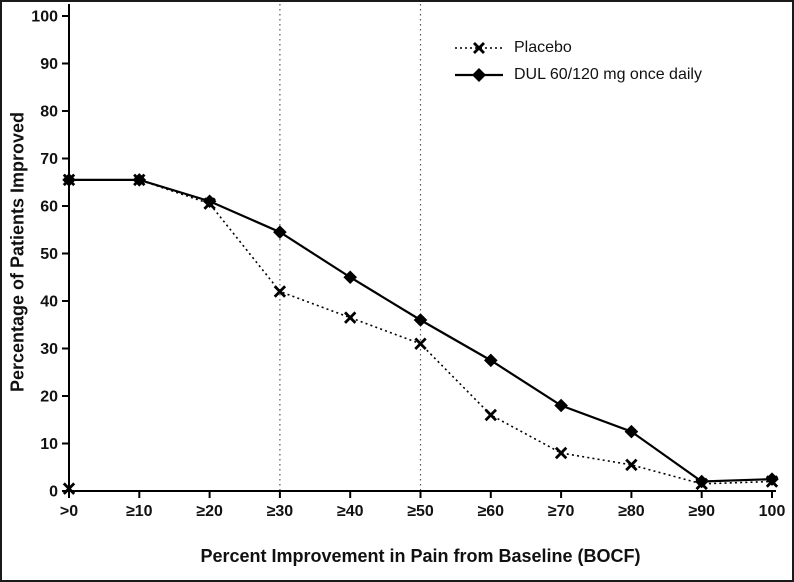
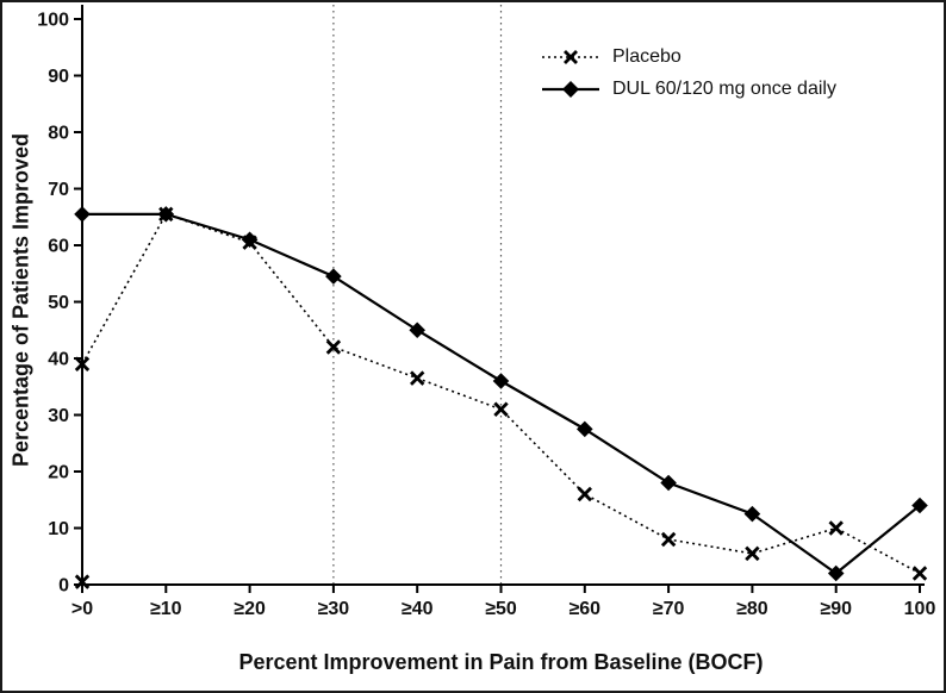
Placebo/>0: 66 -> 39
Placebo/≥90: 2 -> 10
DUL 60/120 mg once daily/100: 2 -> 14
